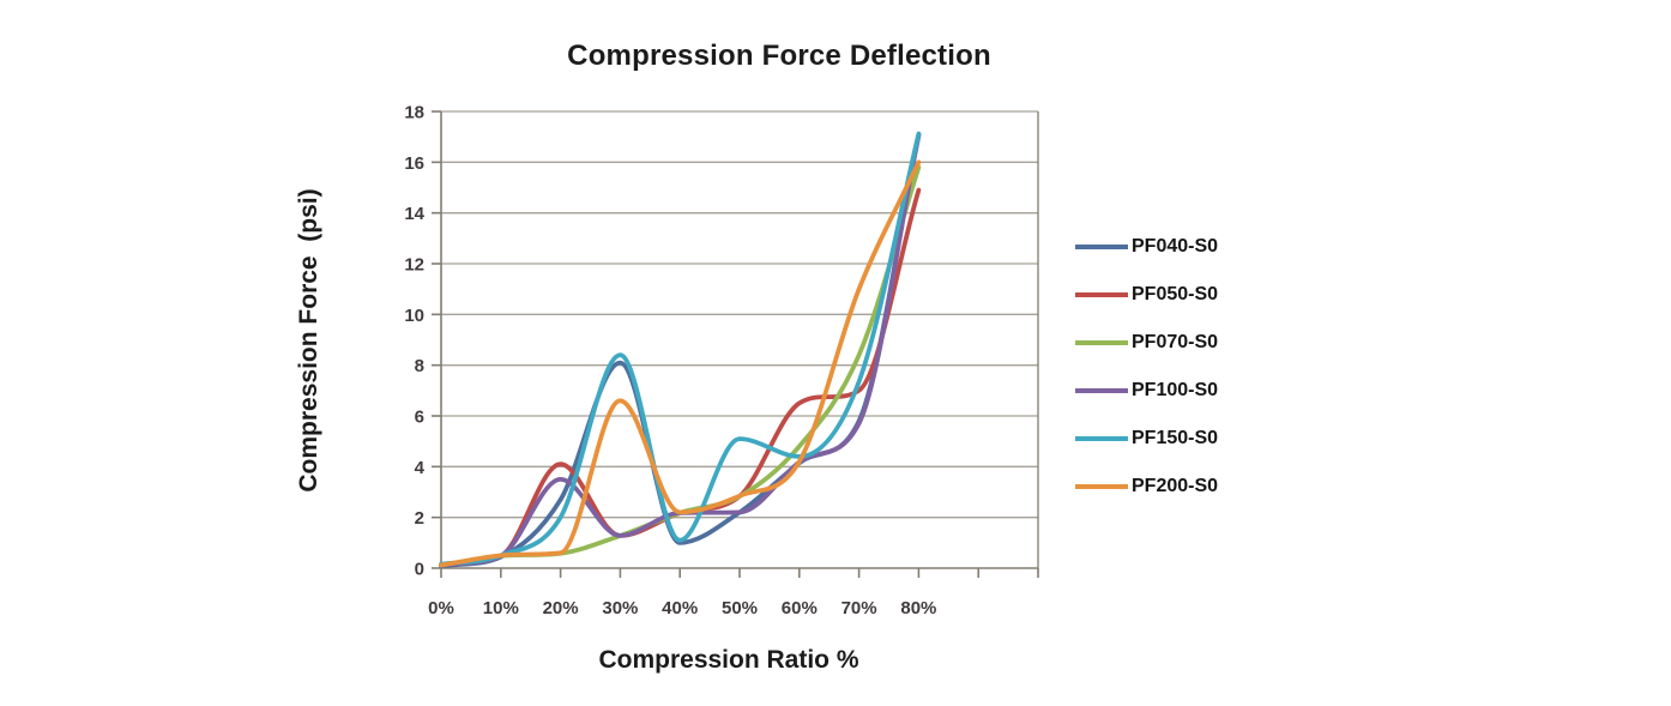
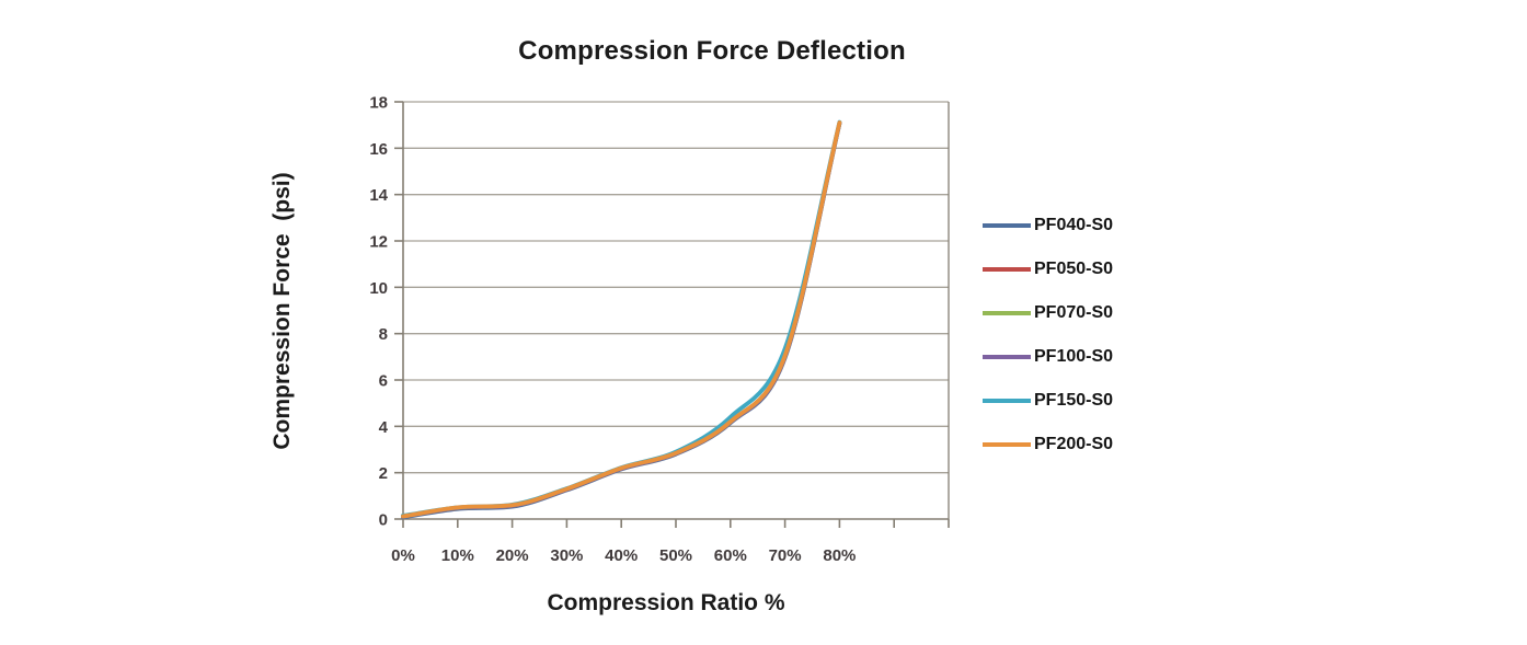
PF040-S0/20%: 2.7 -> 0.5
PF050-S0/20%: 4.1 -> 0.6
PF100-S0/20%: 3.5 -> 0.6
PF150-S0/20%: 2.0 -> 0.6
PF040-S0/30%: 8.1 -> 1.2
PF150-S0/30%: 8.4 -> 1.3
PF200-S0/30%: 6.6 -> 1.3
PF040-S0/40%: 1.0 -> 2.1
PF150-S0/40%: 1.1 -> 2.2
PF040-S0/50%: 2.2 -> 2.8
PF100-S0/50%: 2.2 -> 2.8
PF150-S0/50%: 5.1 -> 2.9
PF050-S0/60%: 6.5 -> 4.2
PF070-S0/60%: 4.8 -> 4.2
PF040-S0/70%: 5.8 -> 7.0
PF070-S0/70%: 8.4 -> 7.0
PF100-S0/70%: 5.7 -> 7.0
PF200-S0/70%: 11.0 -> 7.0
PF050-S0/80%: 14.9 -> 17.1
PF070-S0/80%: 15.8 -> 17.1
PF200-S0/80%: 16.0 -> 17.1
